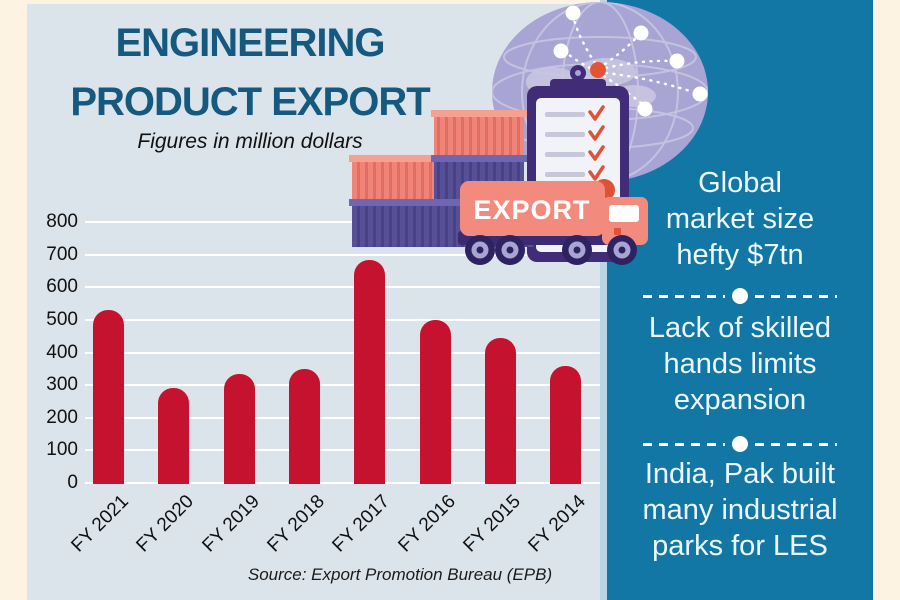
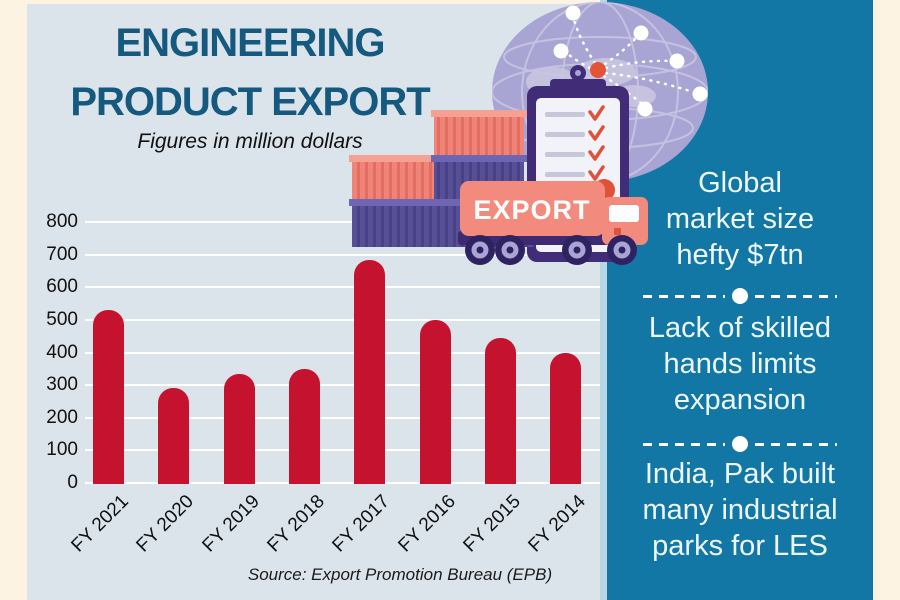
FY 2014: 360 -> 400
